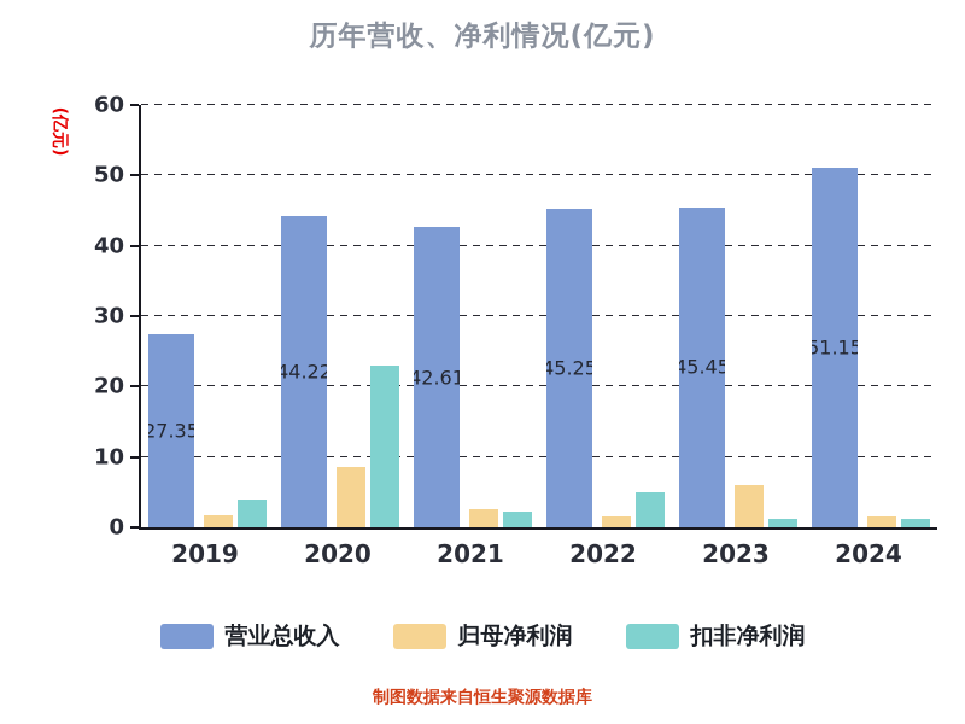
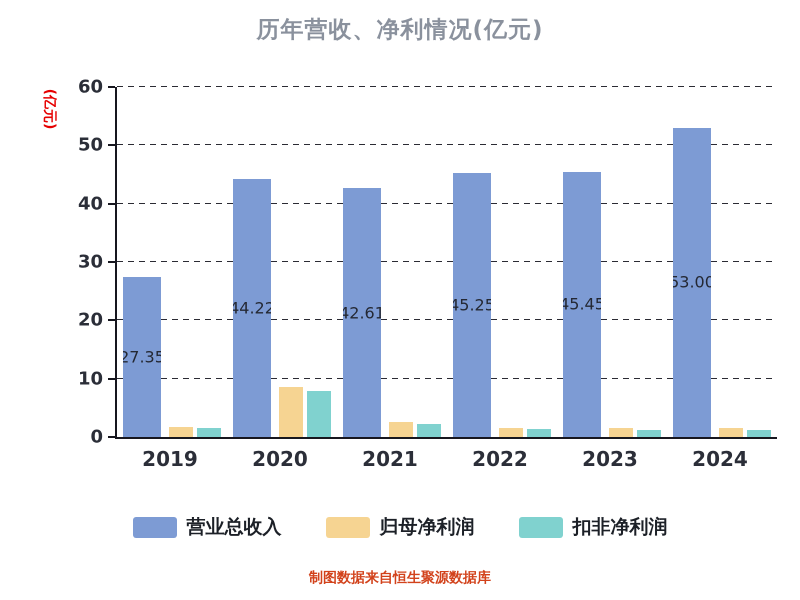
扣非净利润/2019: 4 -> 2
扣非净利润/2020: 23 -> 8
扣非净利润/2022: 5 -> 1
归母净利润/2023: 6 -> 2
营业总收入/2024: 51.15 -> 53.00
